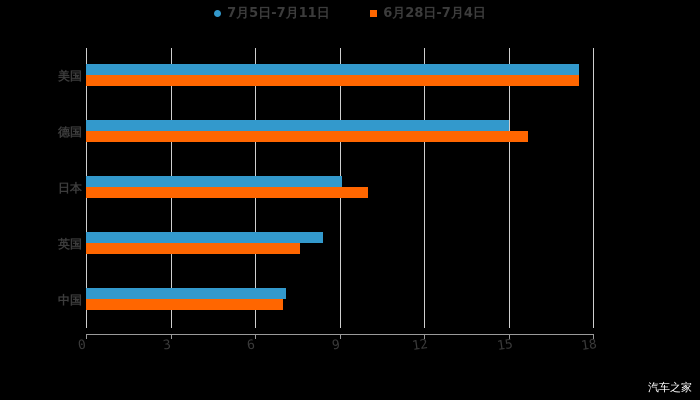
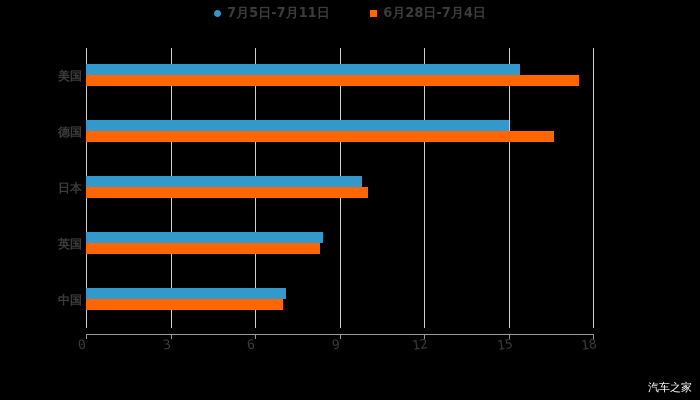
7月5日-7月11日/美国: 17.5 -> 15.4
6月28日-7月4日/德国: 15.7 -> 16.6
7月5日-7月11日/日本: 9.1 -> 9.8
6月28日-7月4日/英国: 7.6 -> 8.3
